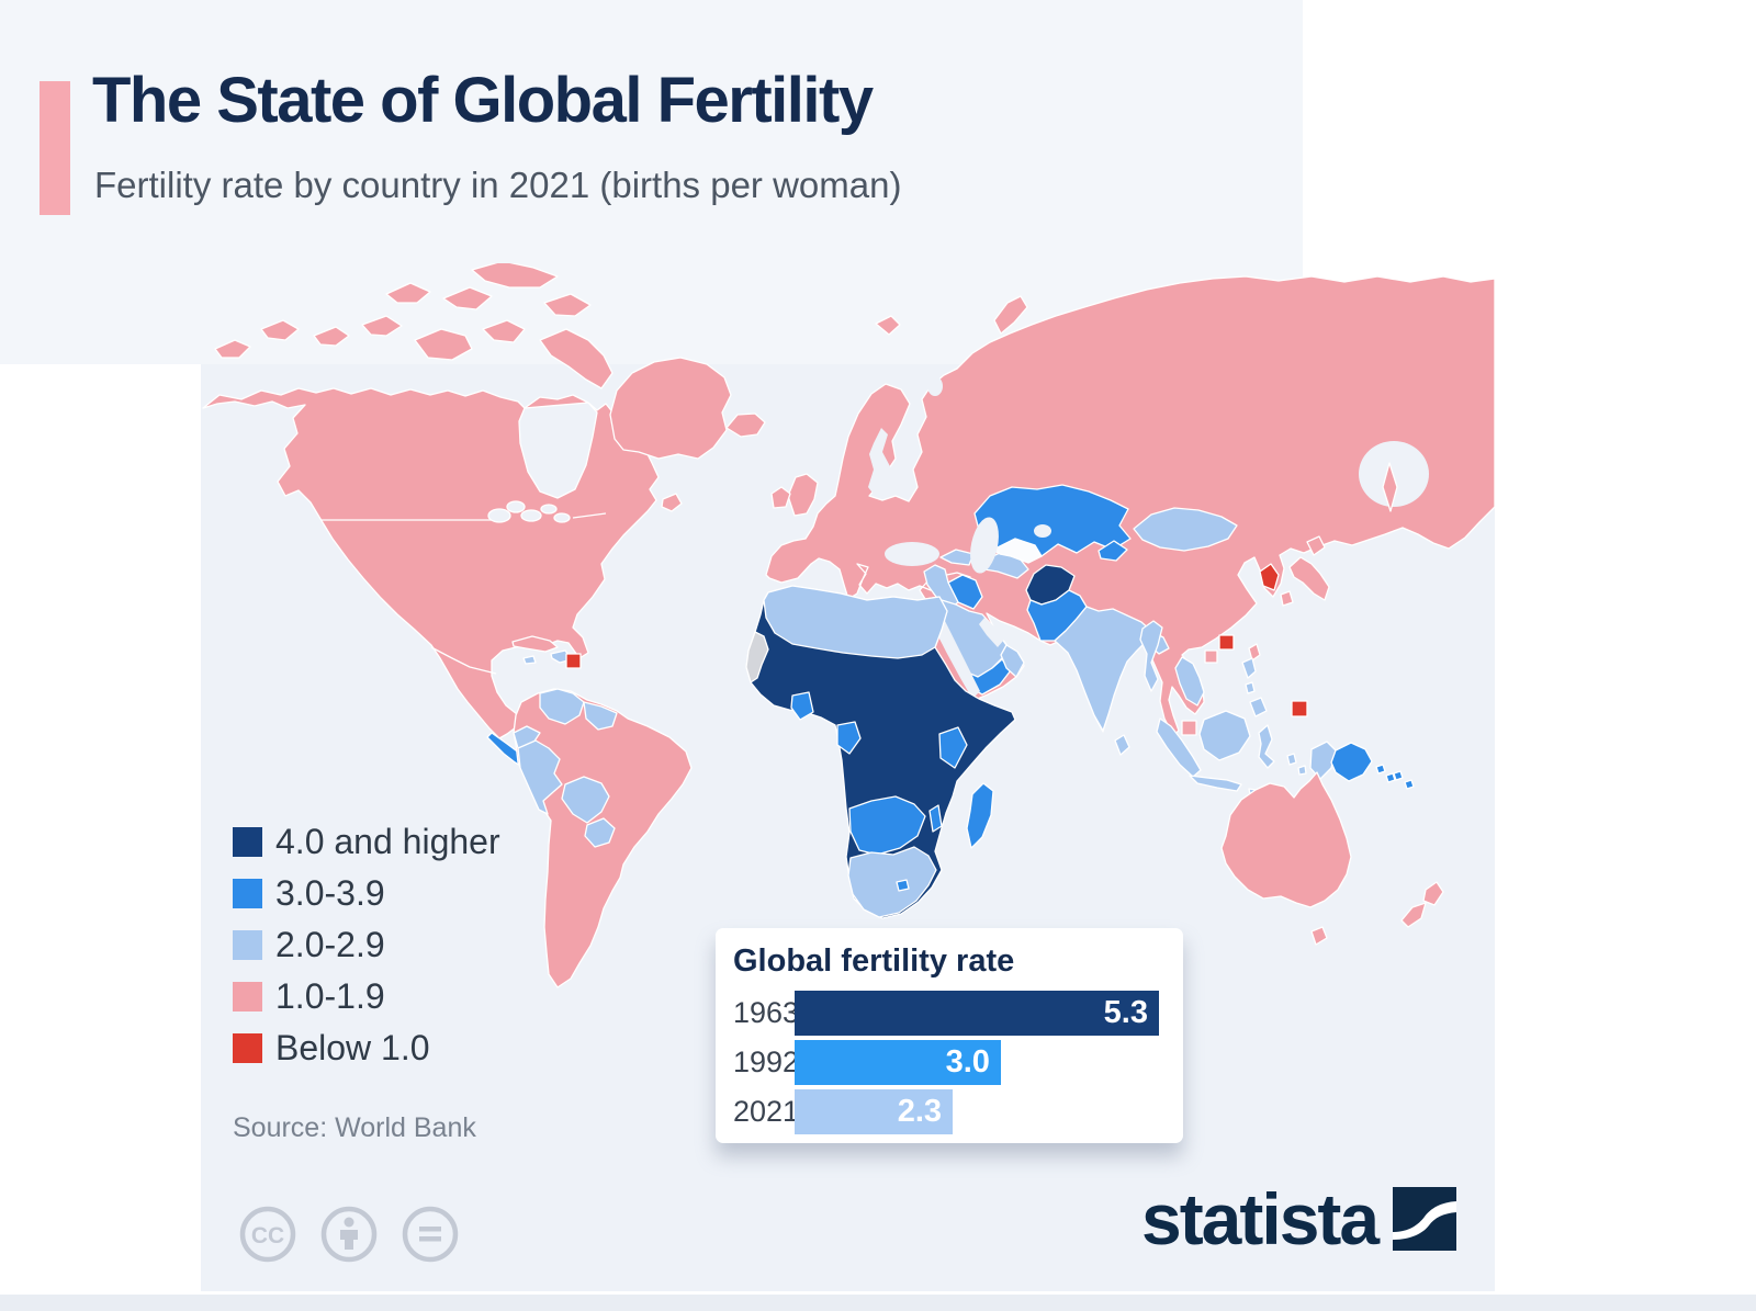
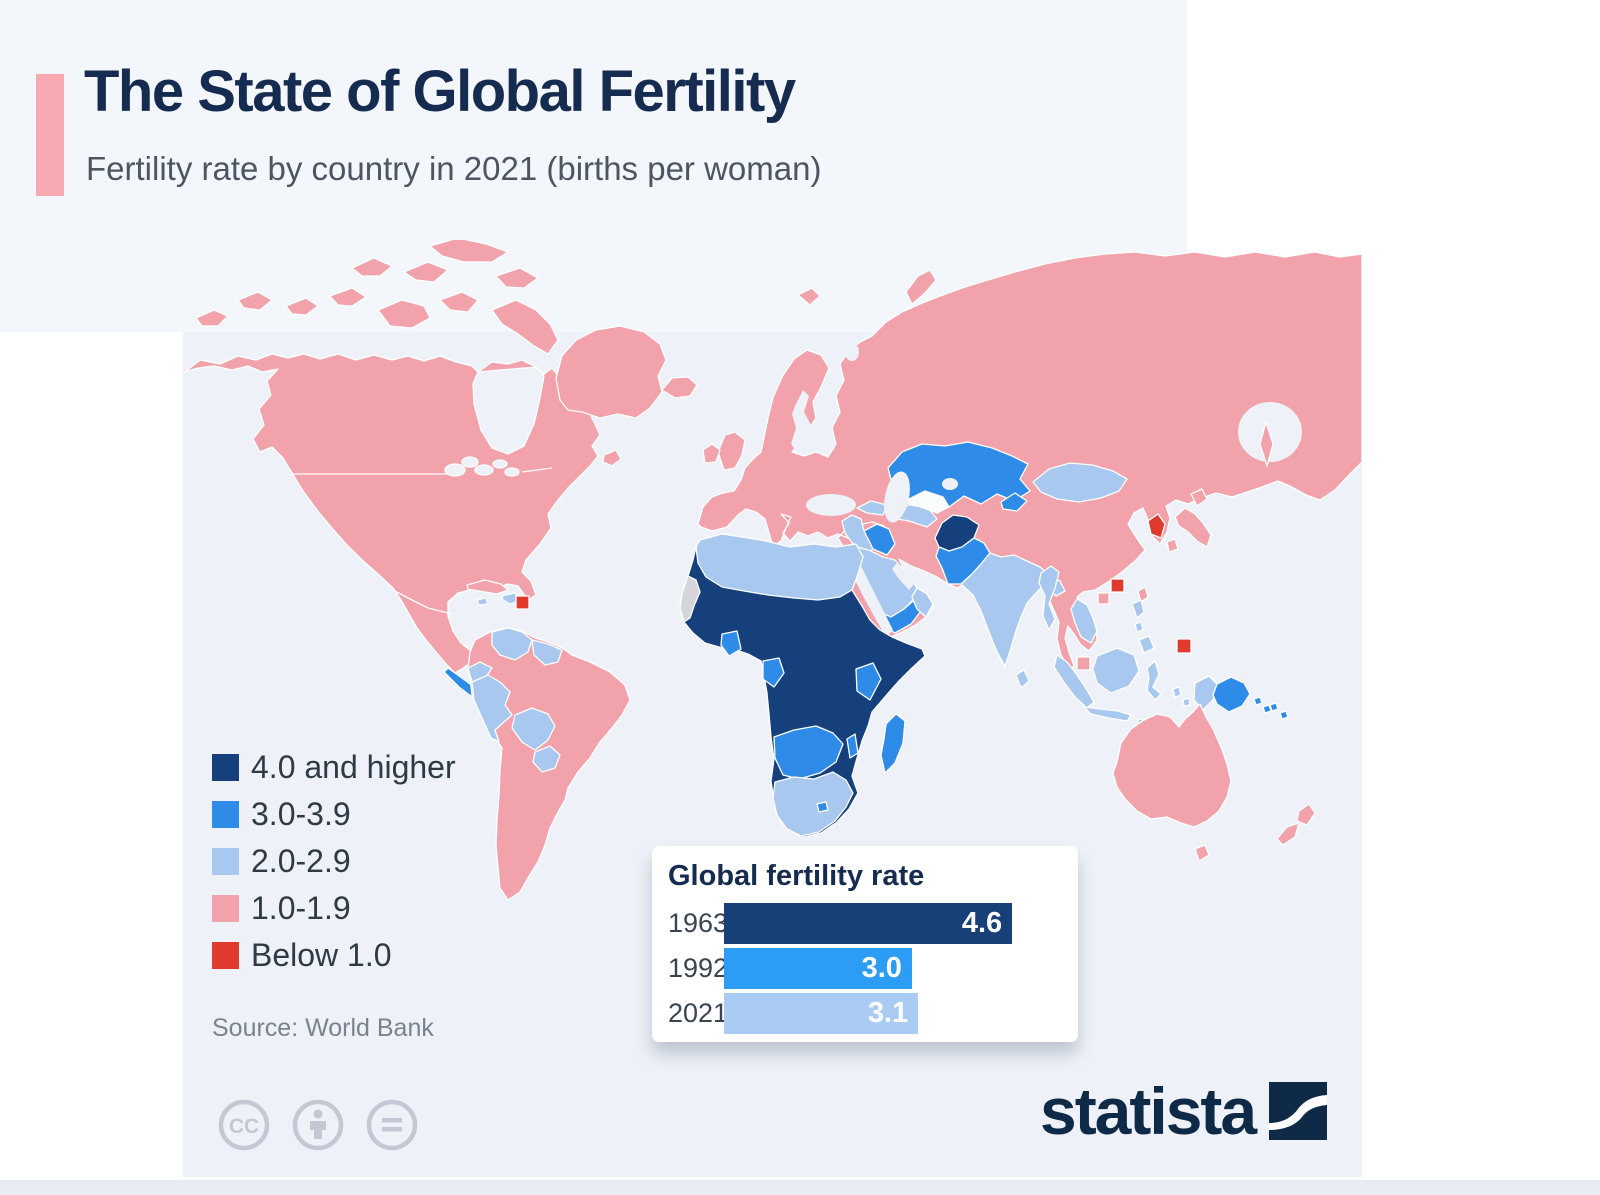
Global fertility rate/1963: 5.3 -> 4.6
Global fertility rate/2021: 2.3 -> 3.1
